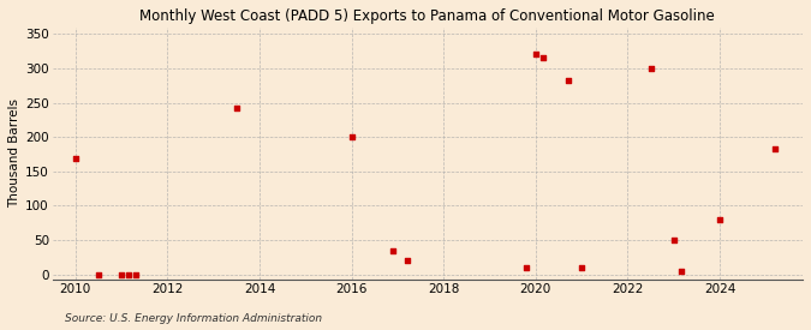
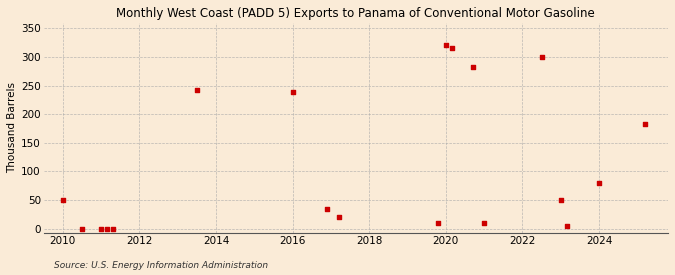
2010: 168 -> 50
2016: 200 -> 238
